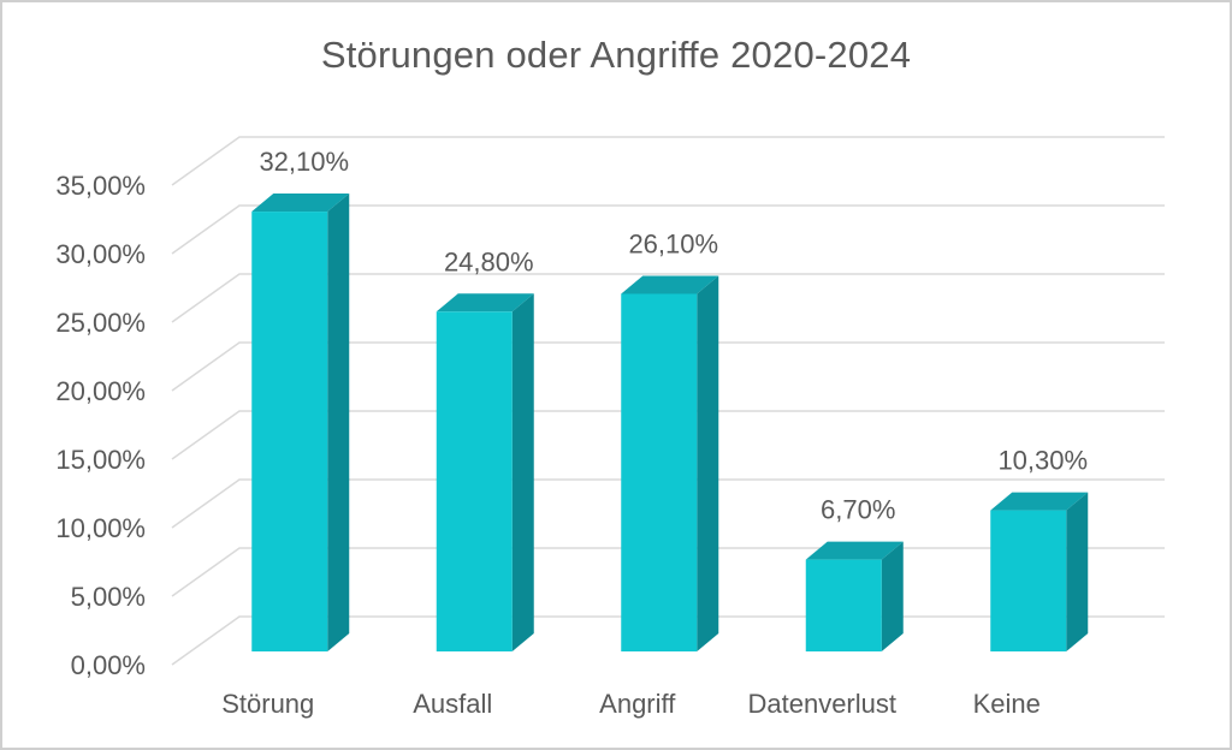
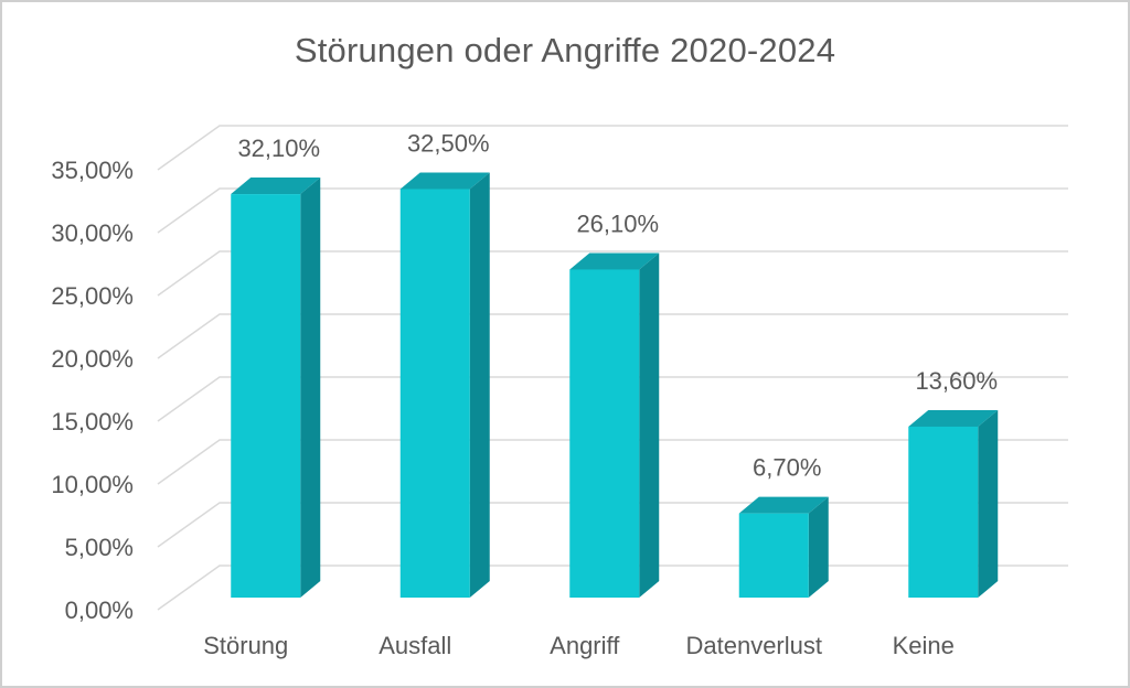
Ausfall: 24,80% -> 32,50%
Keine: 10,30% -> 13,60%
